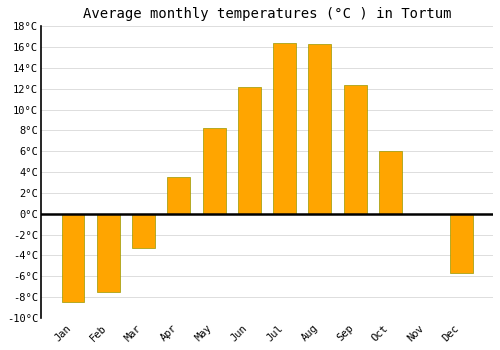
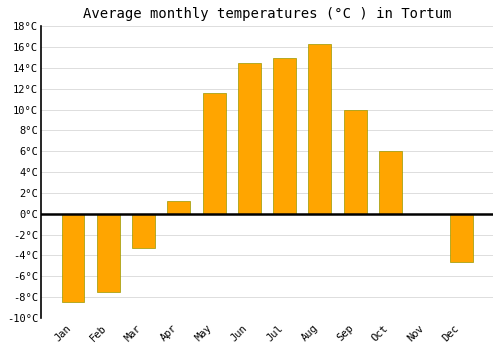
Apr: 3.5°C -> 1.2°C
May: 8.2°C -> 11.6°C
Jun: 12.2°C -> 14.5°C
Jul: 16.4°C -> 15.0°C
Sep: 12.4°C -> 10.0°C
Dec: -5.7°C -> -4.6°C
